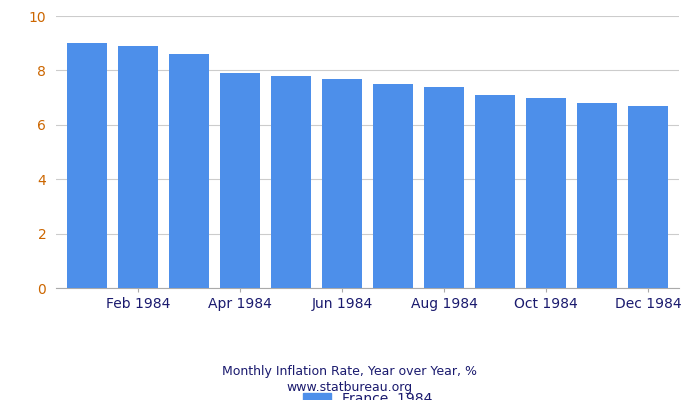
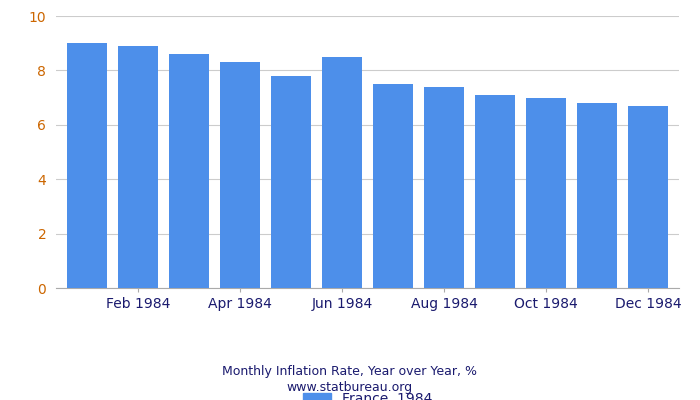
Apr 1984: 7.9 -> 8.3
Jun 1984: 7.7 -> 8.5
